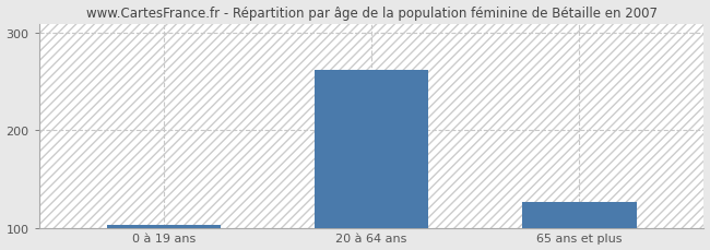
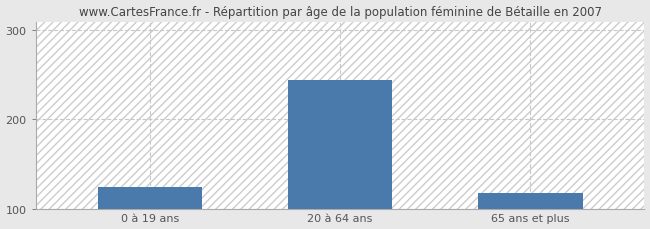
0 à 19 ans: 103 -> 124
20 à 64 ans: 262 -> 244
65 ans et plus: 126 -> 118
